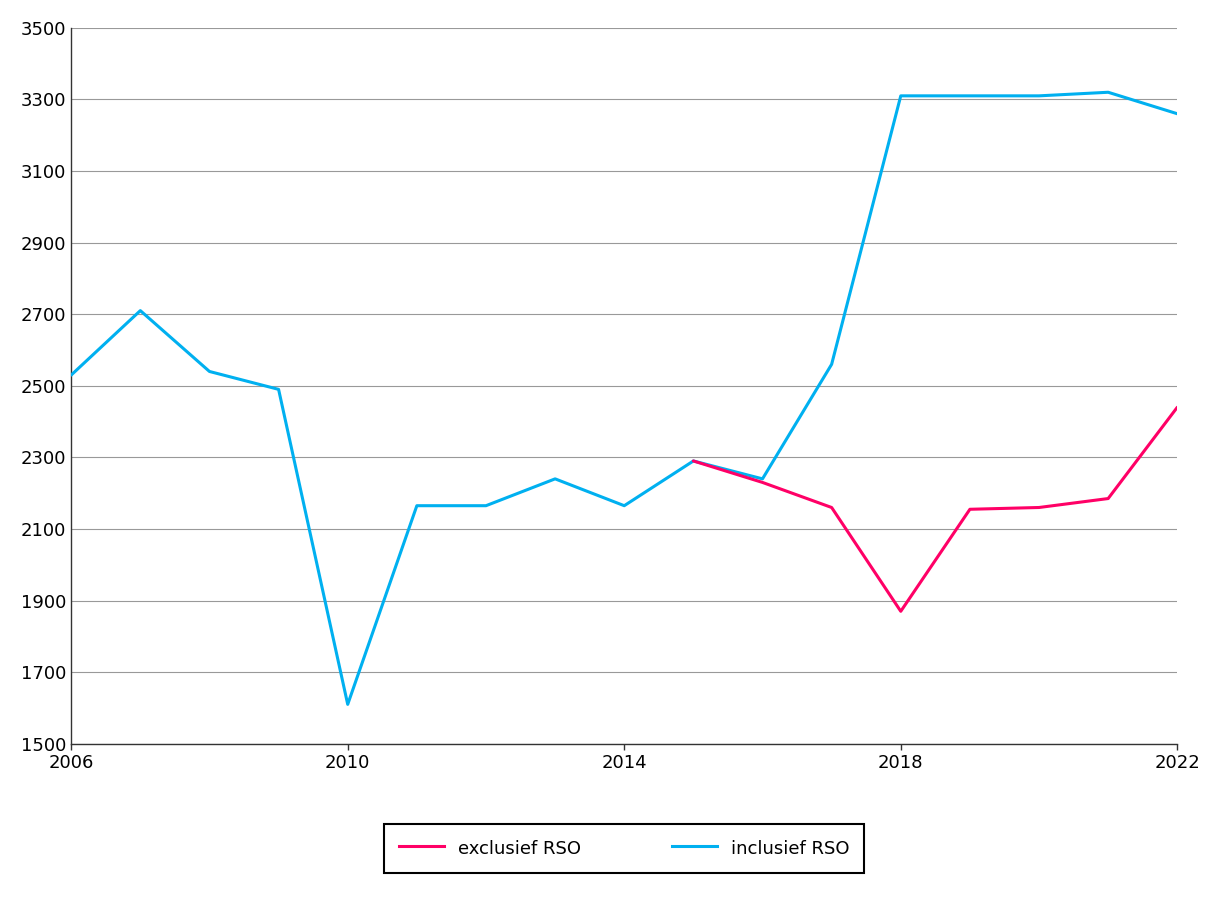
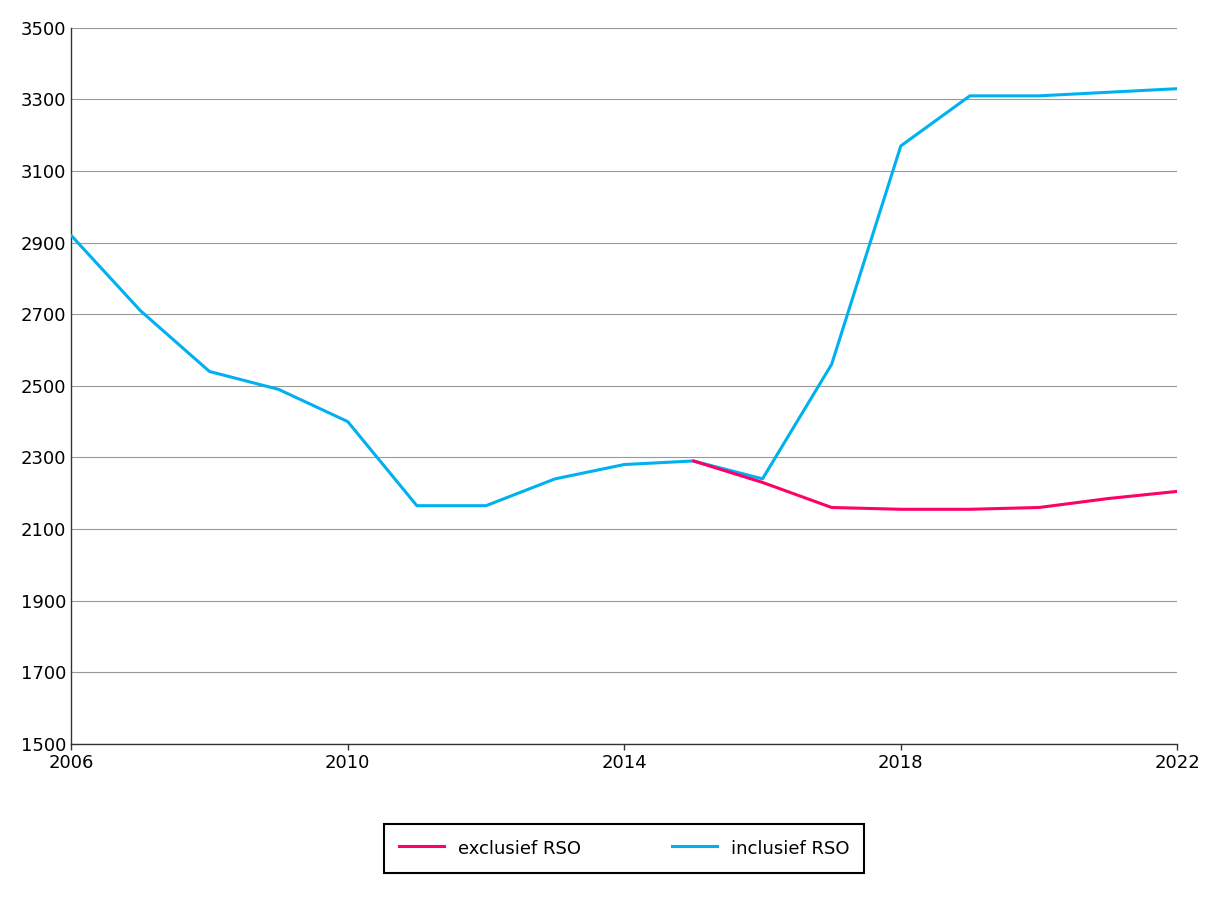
inclusief RSO/2006: 2530 -> 2920
inclusief RSO/2010: 1610 -> 2400
inclusief RSO/2014: 2165 -> 2280
inclusief RSO/2018: 3310 -> 3170
exclusief RSO/2018: 1870 -> 2155
inclusief RSO/2022: 3260 -> 3330
exclusief RSO/2022: 2440 -> 2205
